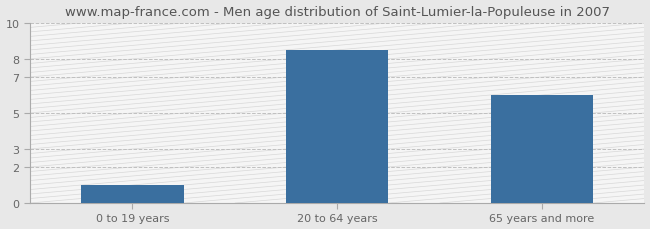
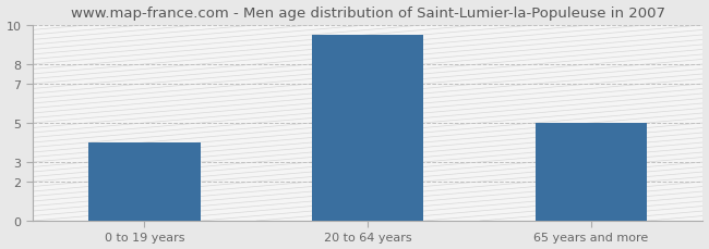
0 to 19 years: 1.0 -> 4.0
20 to 64 years: 8.5 -> 9.5
65 years and more: 6.0 -> 5.0
